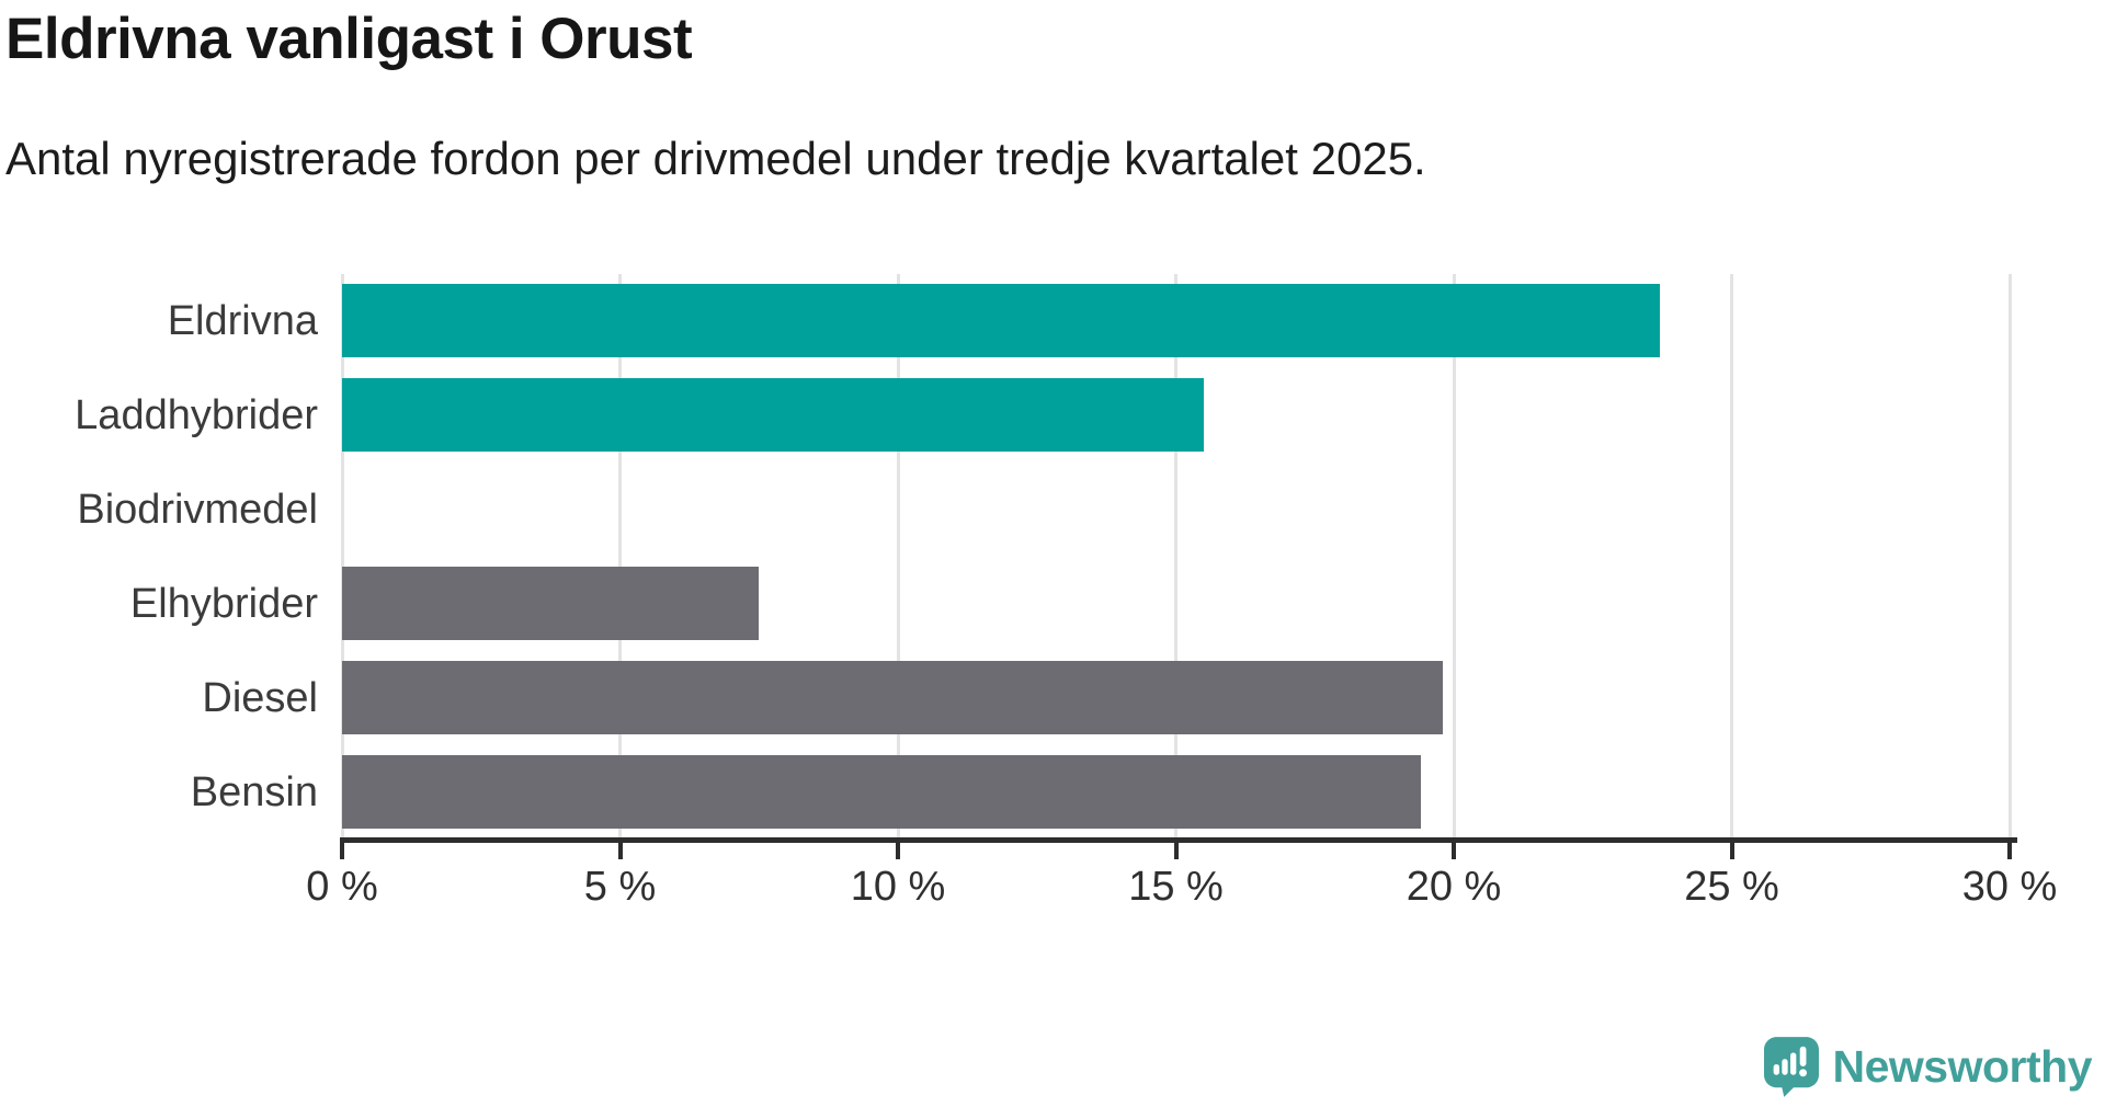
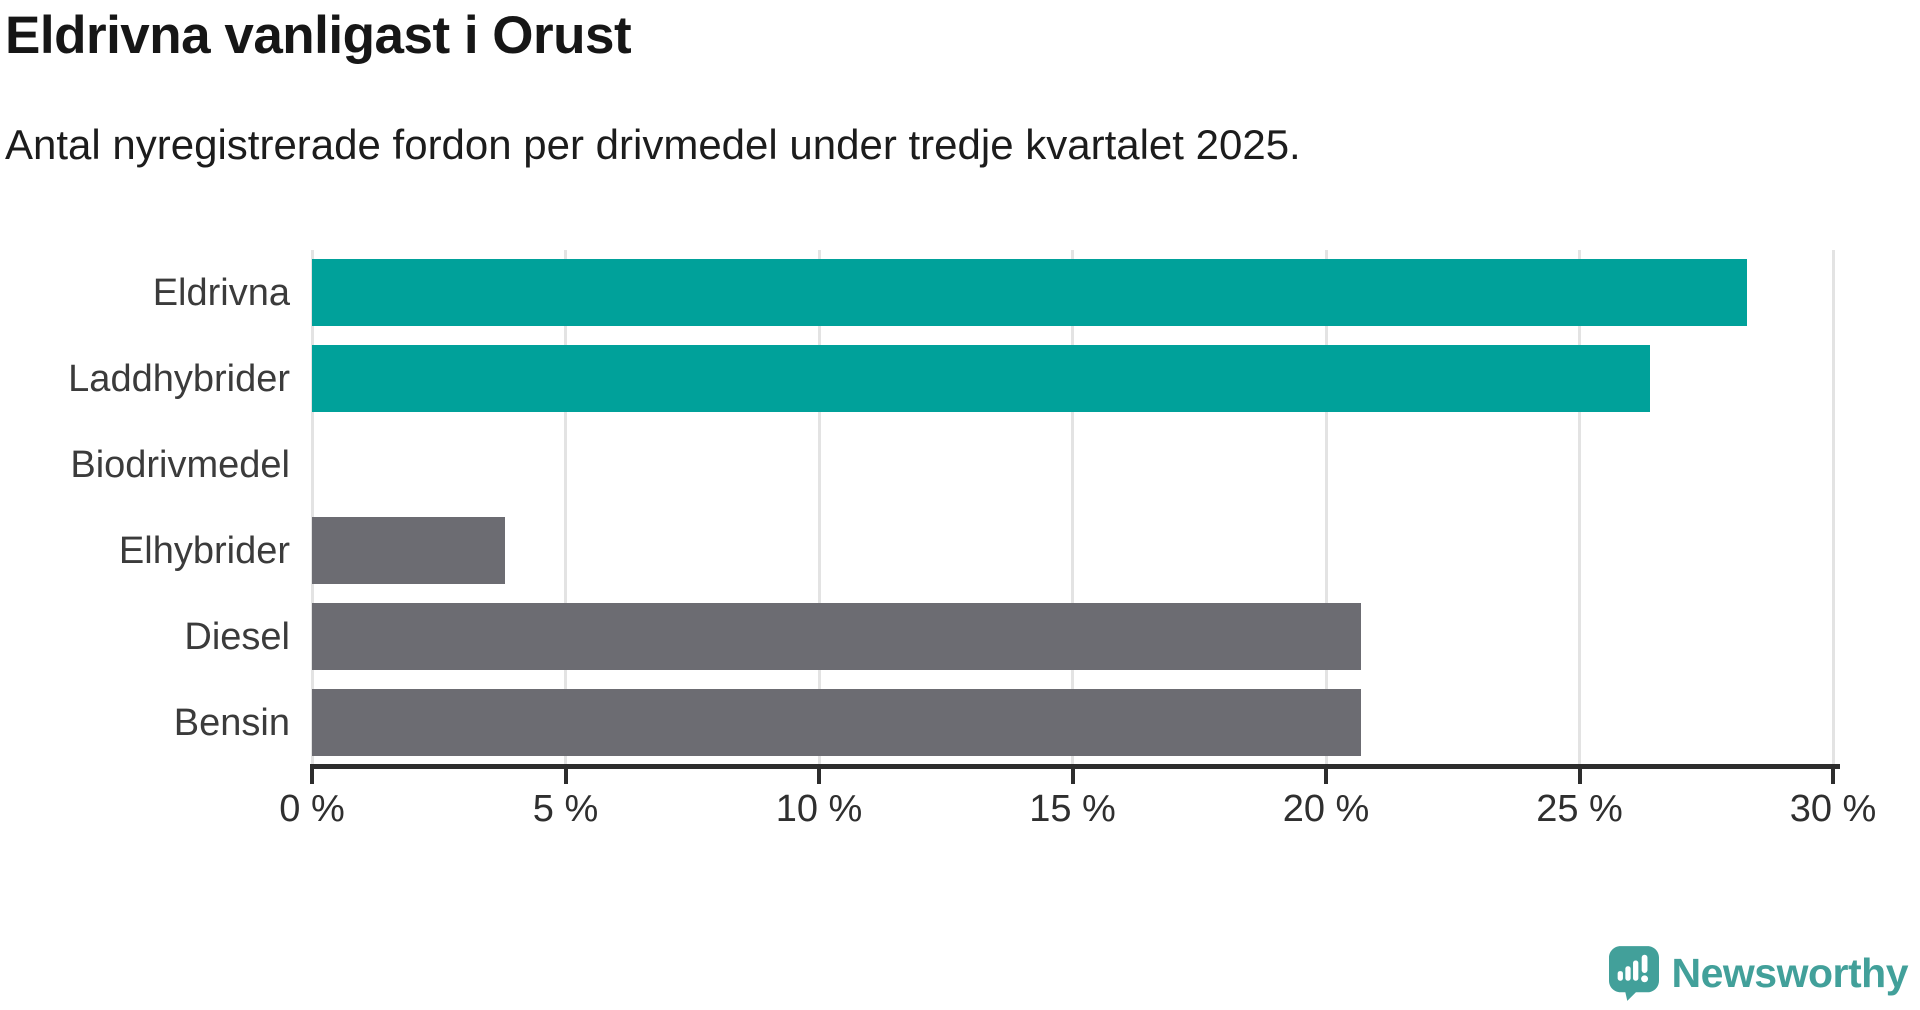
Eldrivna: 23.7% -> 28.3%
Laddhybrider: 15.5% -> 26.4%
Elhybrider: 7.5% -> 3.8%
Diesel: 19.8% -> 20.7%
Bensin: 19.4% -> 20.7%
